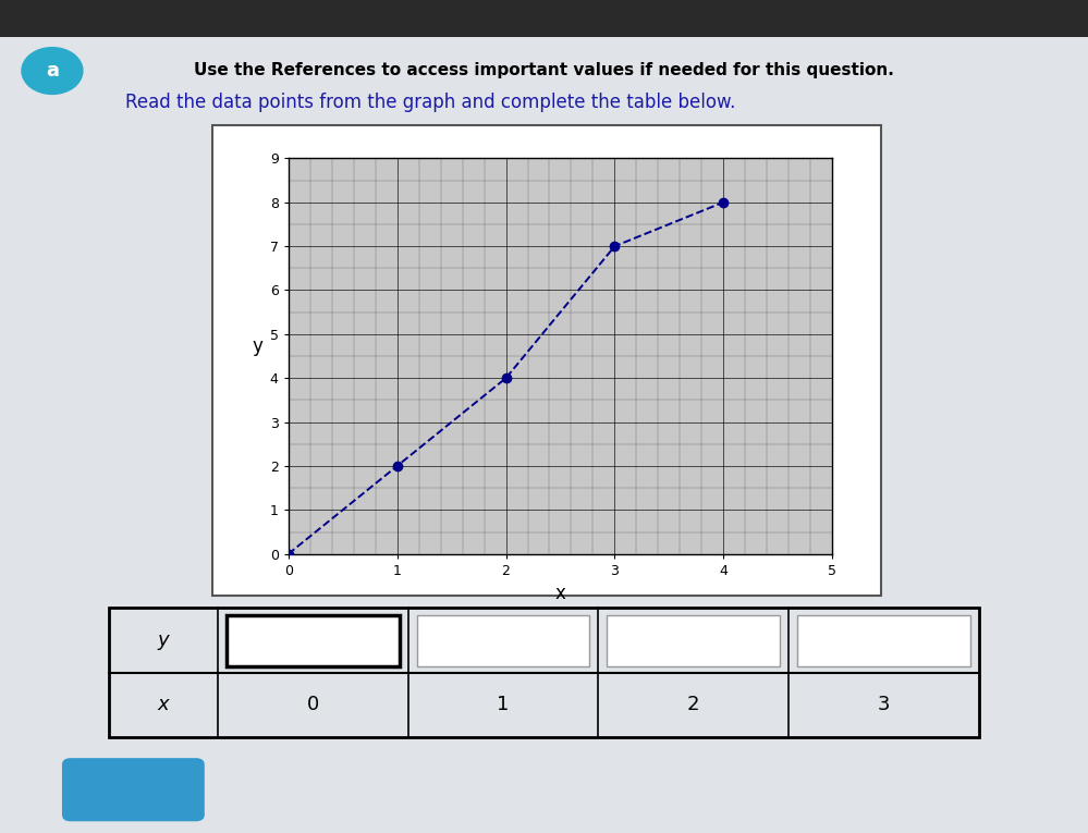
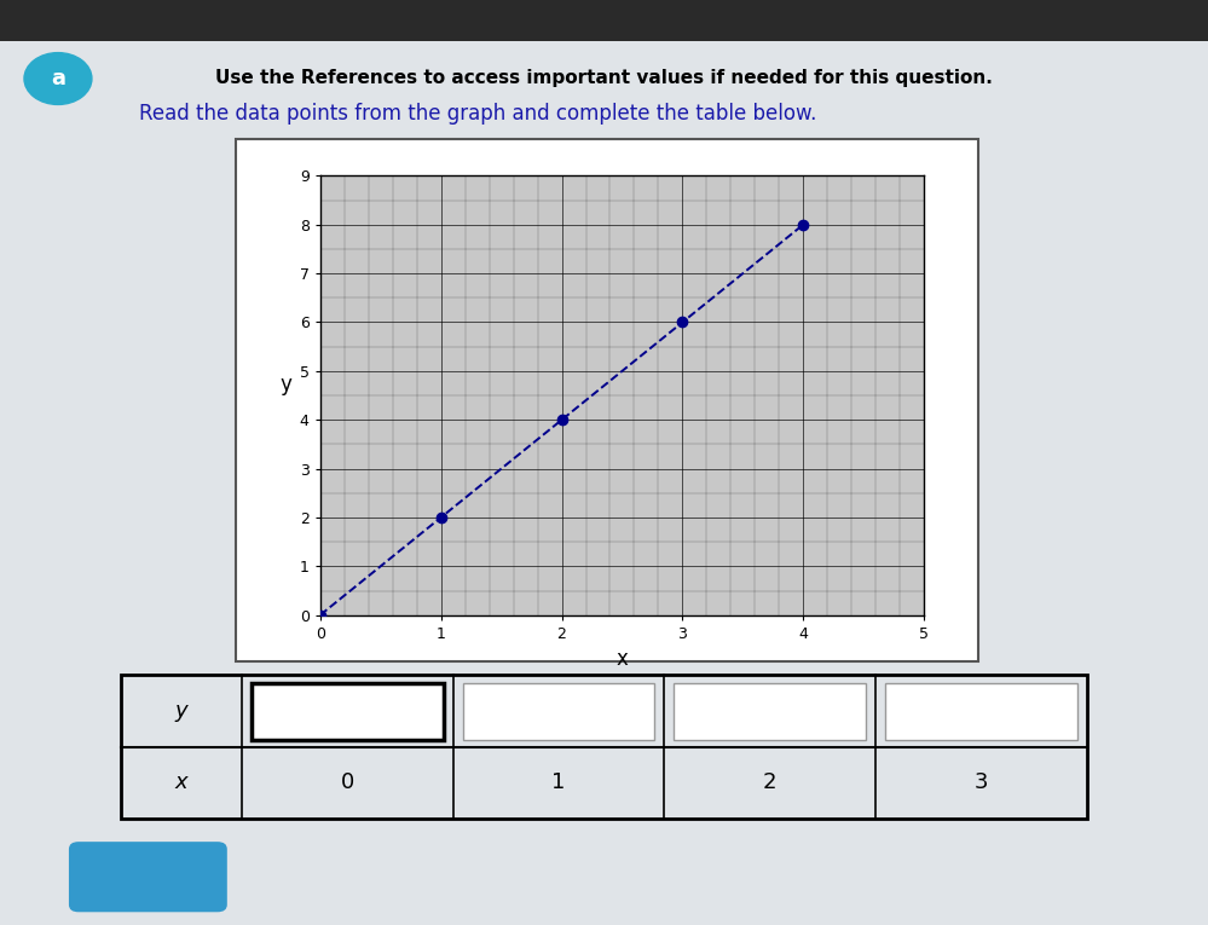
3: 7 -> 6
